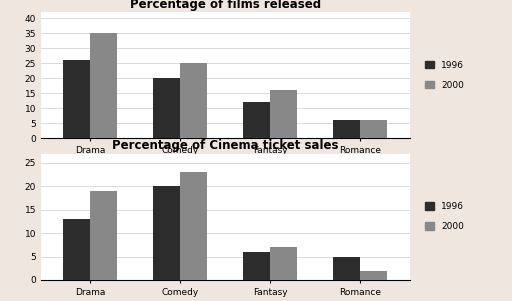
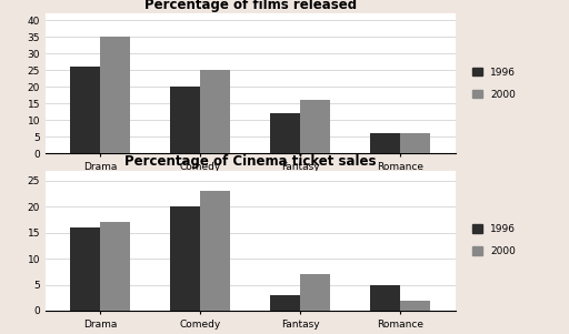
Percentage of Cinema ticket sales/1996/Drama: 13 -> 16
Percentage of Cinema ticket sales/2000/Drama: 19 -> 17
Percentage of Cinema ticket sales/1996/Fantasy: 6 -> 3
